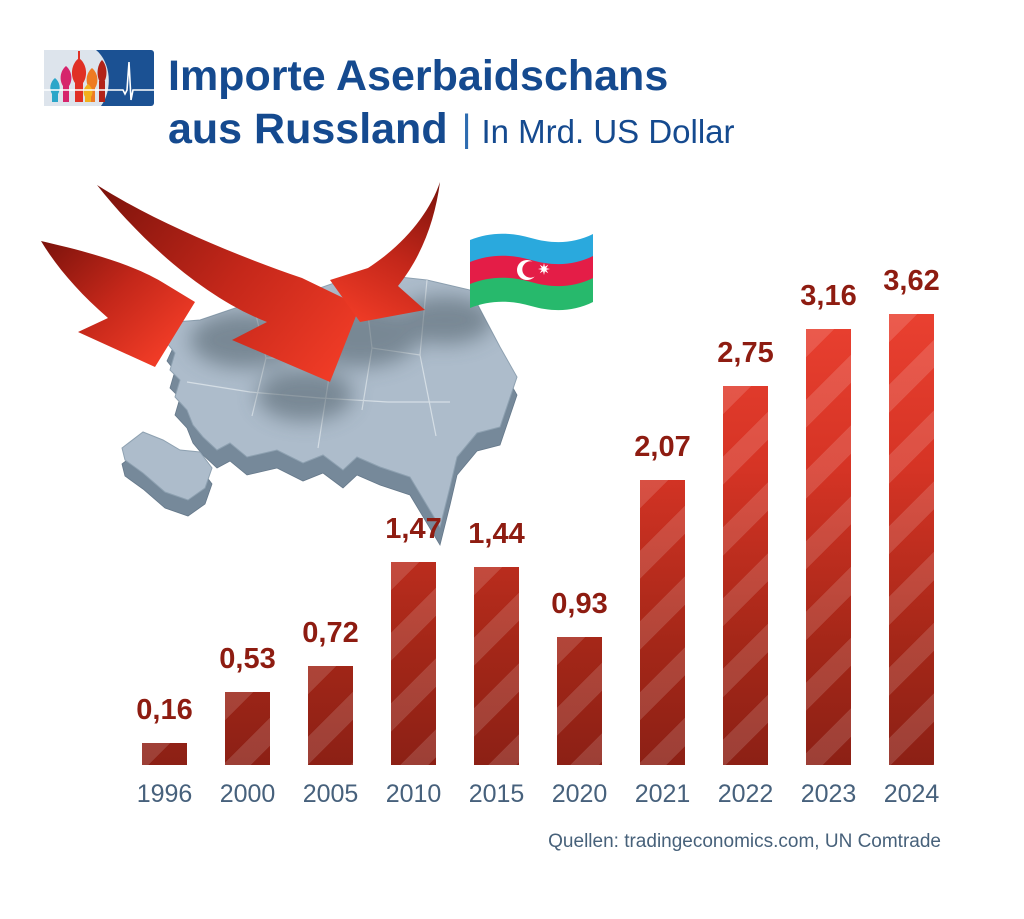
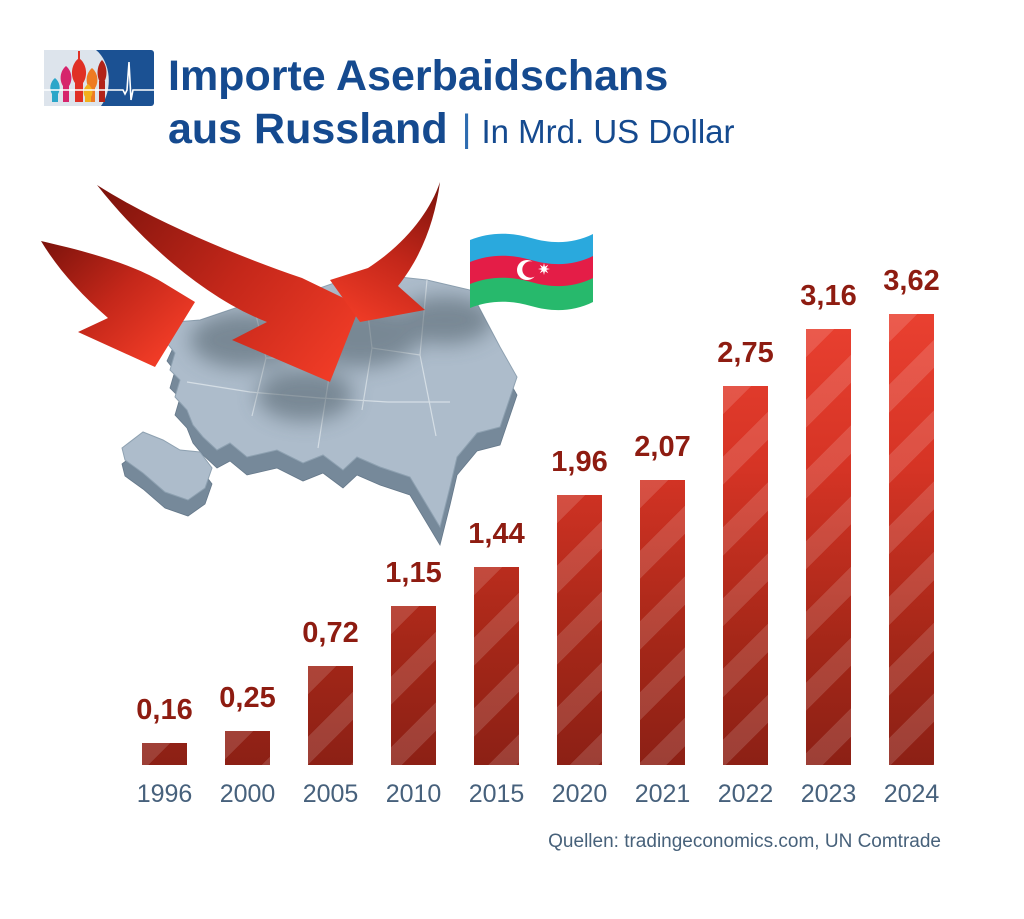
2000: 0,53 -> 0,25
2010: 1,47 -> 1,15
2020: 0,93 -> 1,96
